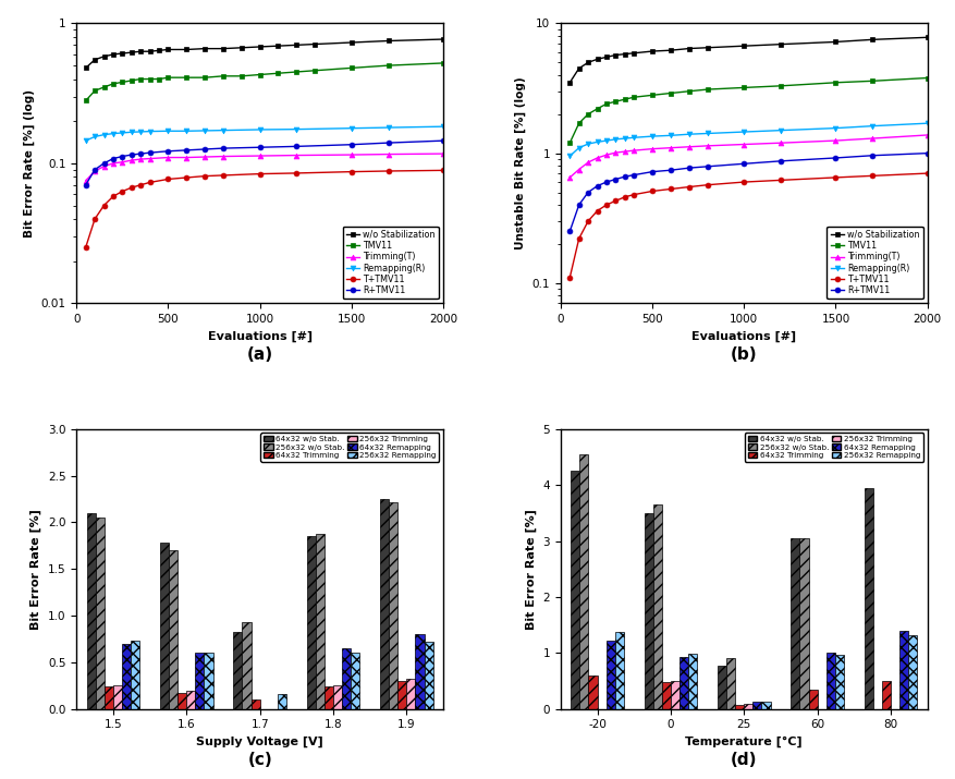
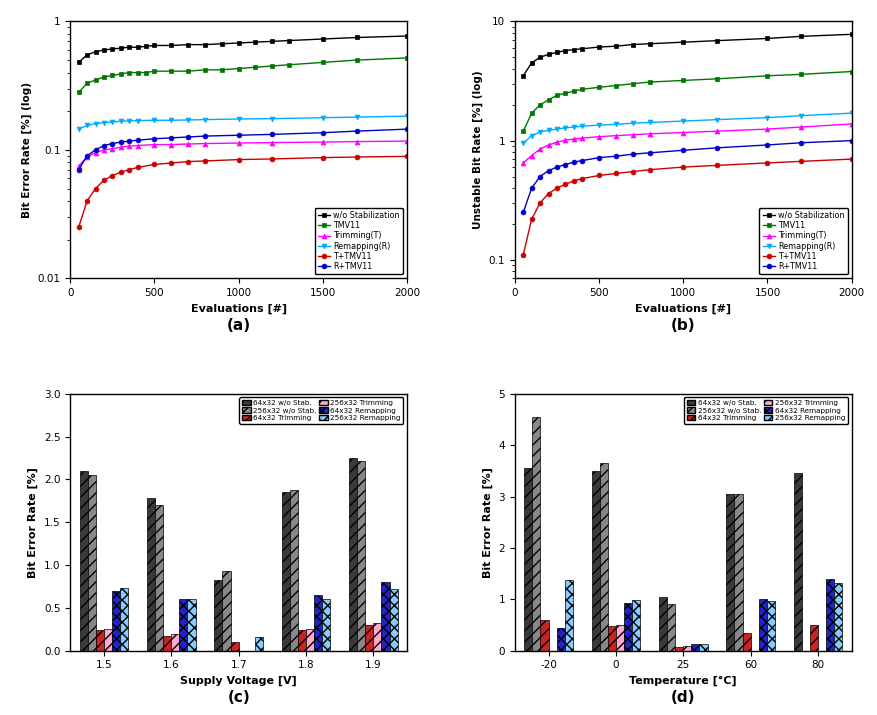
64x32 w/o Stab./-20: 4.25 -> 3.56
64x32 Remapping/-20: 1.22 -> 0.44
64x32 w/o Stab./25: 0.78 -> 1.04
64x32 w/o Stab./80: 3.95 -> 3.46
